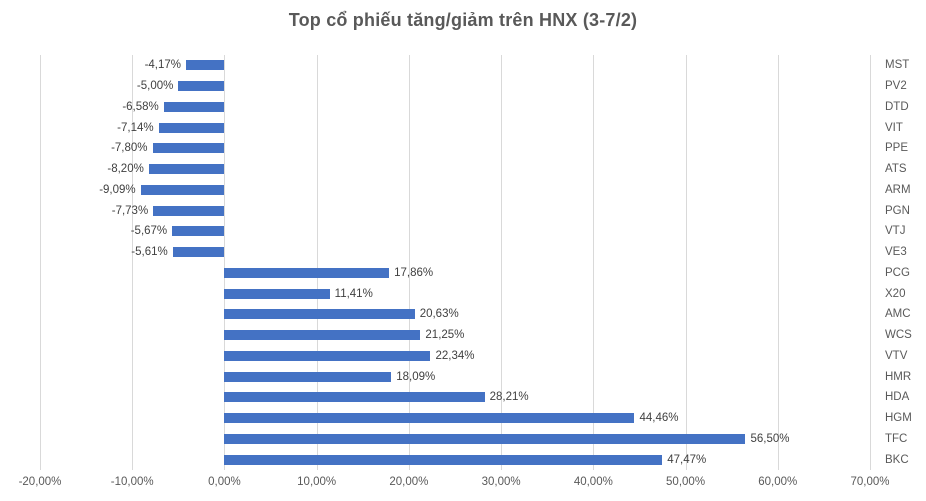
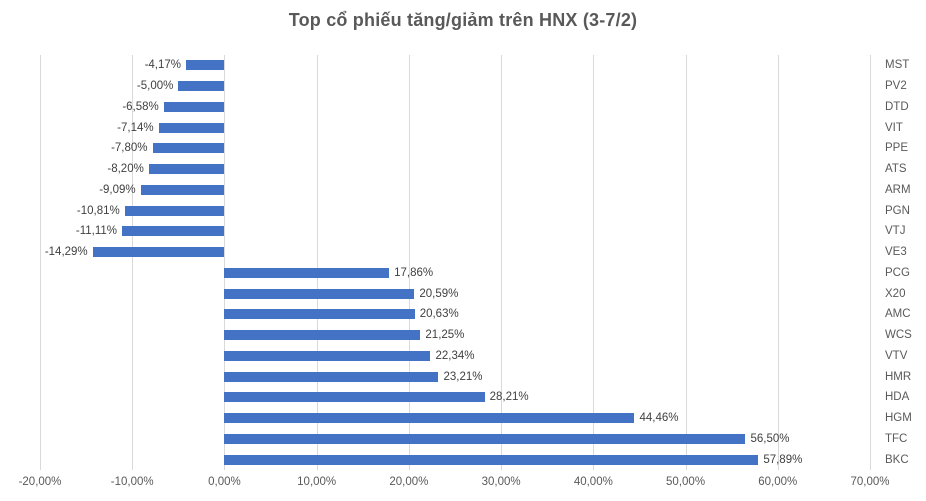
PGN: -7,73% -> -10,81%
VTJ: -5,67% -> -11,11%
VE3: -5,61% -> -14,29%
X20: 11,41% -> 20,59%
HMR: 18,09% -> 23,21%
BKC: 47,47% -> 57,89%
